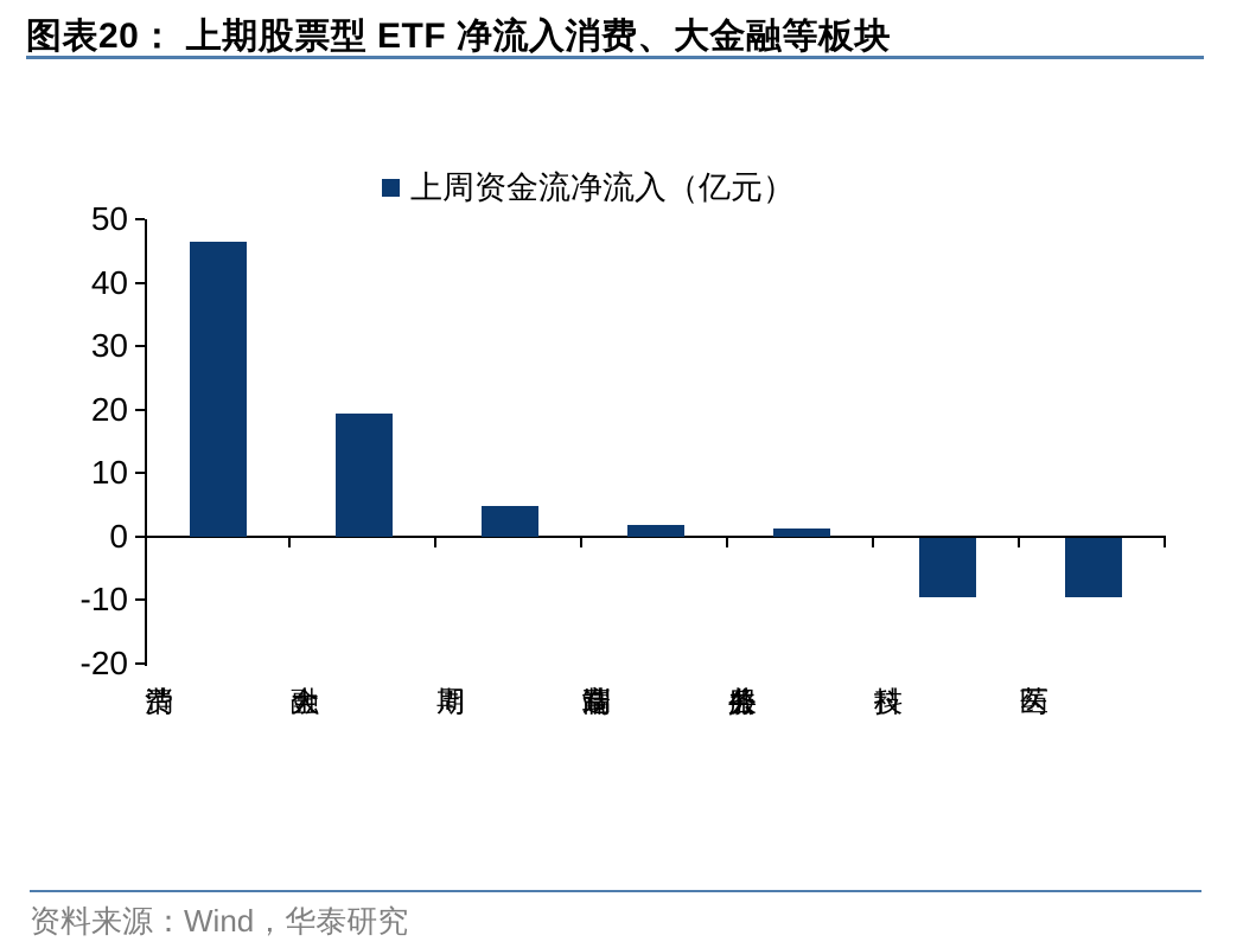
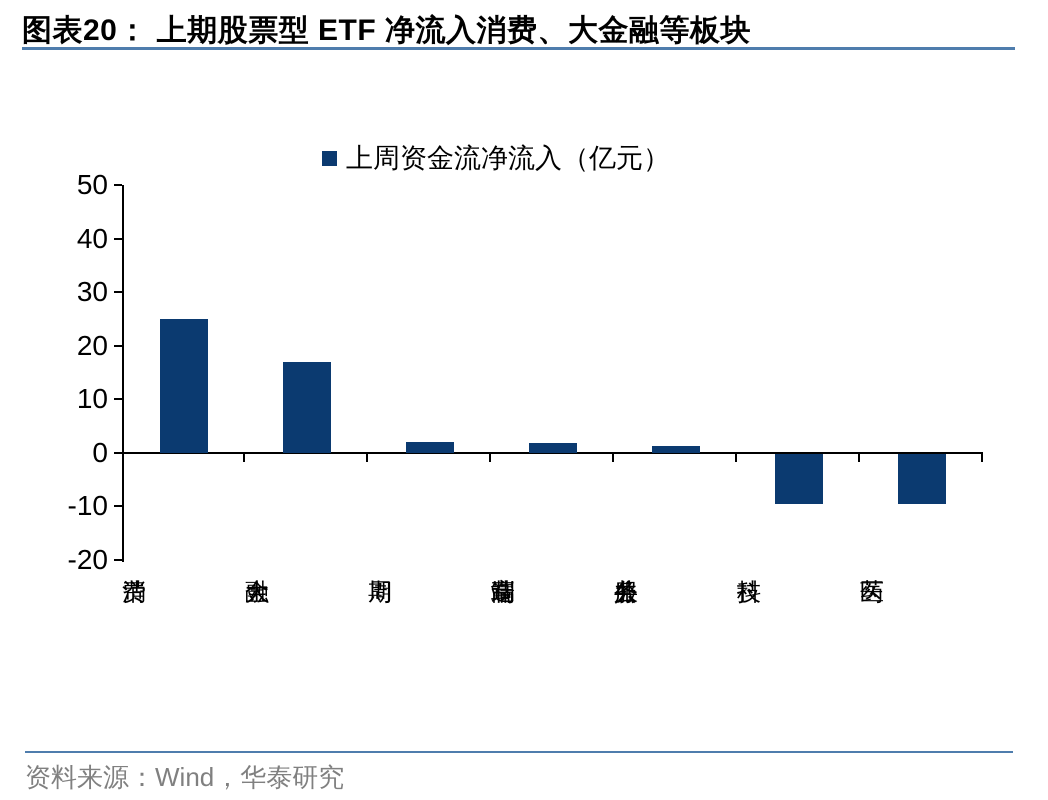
消费: 46 -> 25
大金融: 19 -> 17
周期: 5 -> 2
